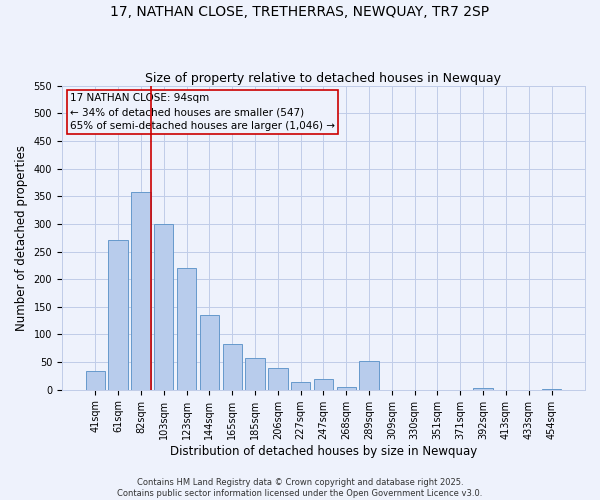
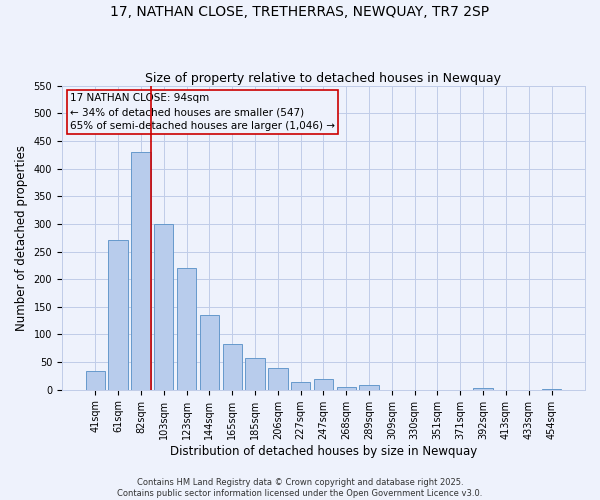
82sqm: 358 -> 430
289sqm: 52 -> 9
